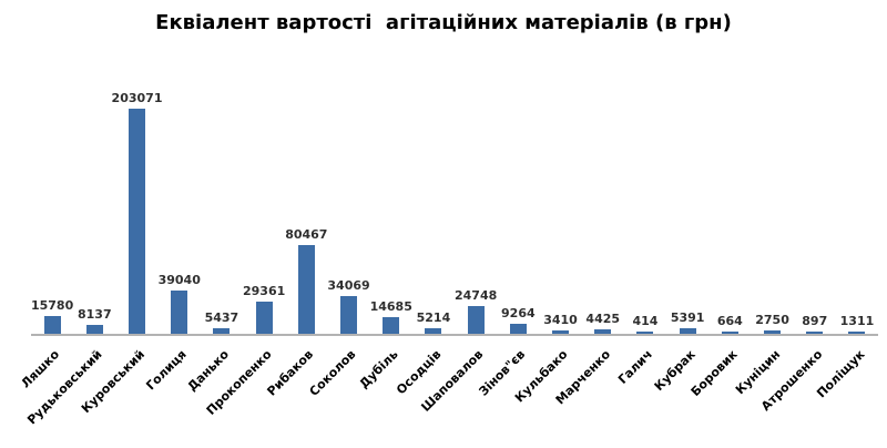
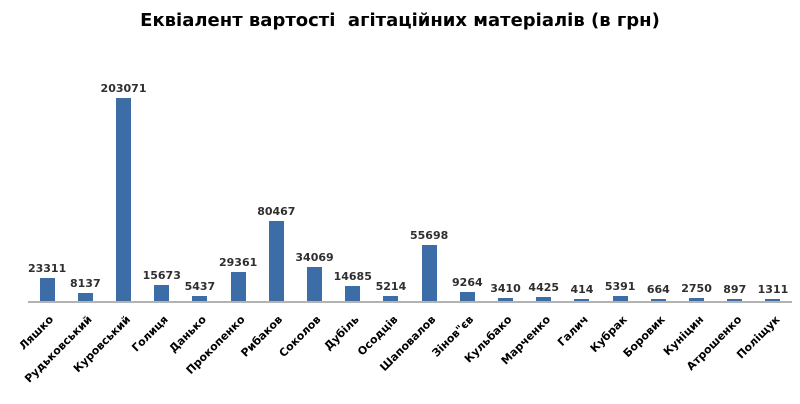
Ляшко: 15780 -> 23311
Голиця: 39040 -> 15673
Шаповалов: 24748 -> 55698
